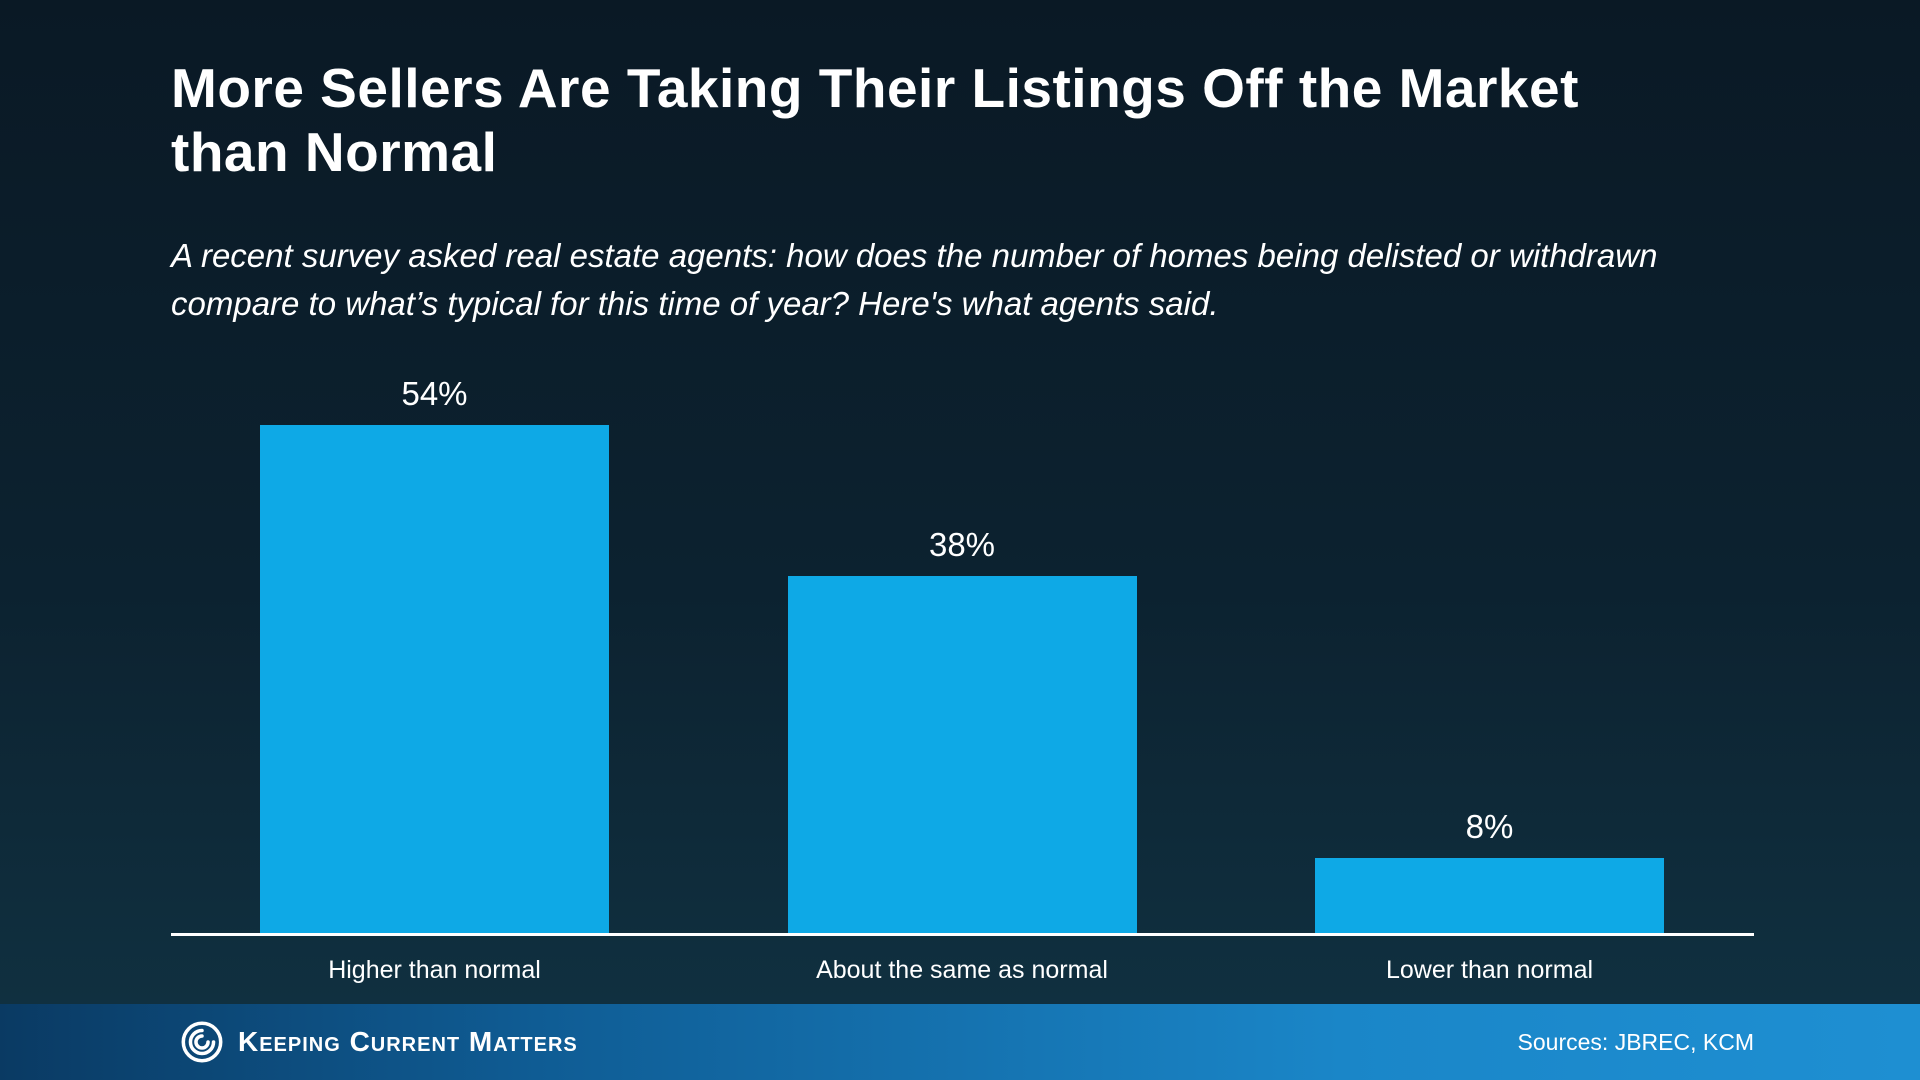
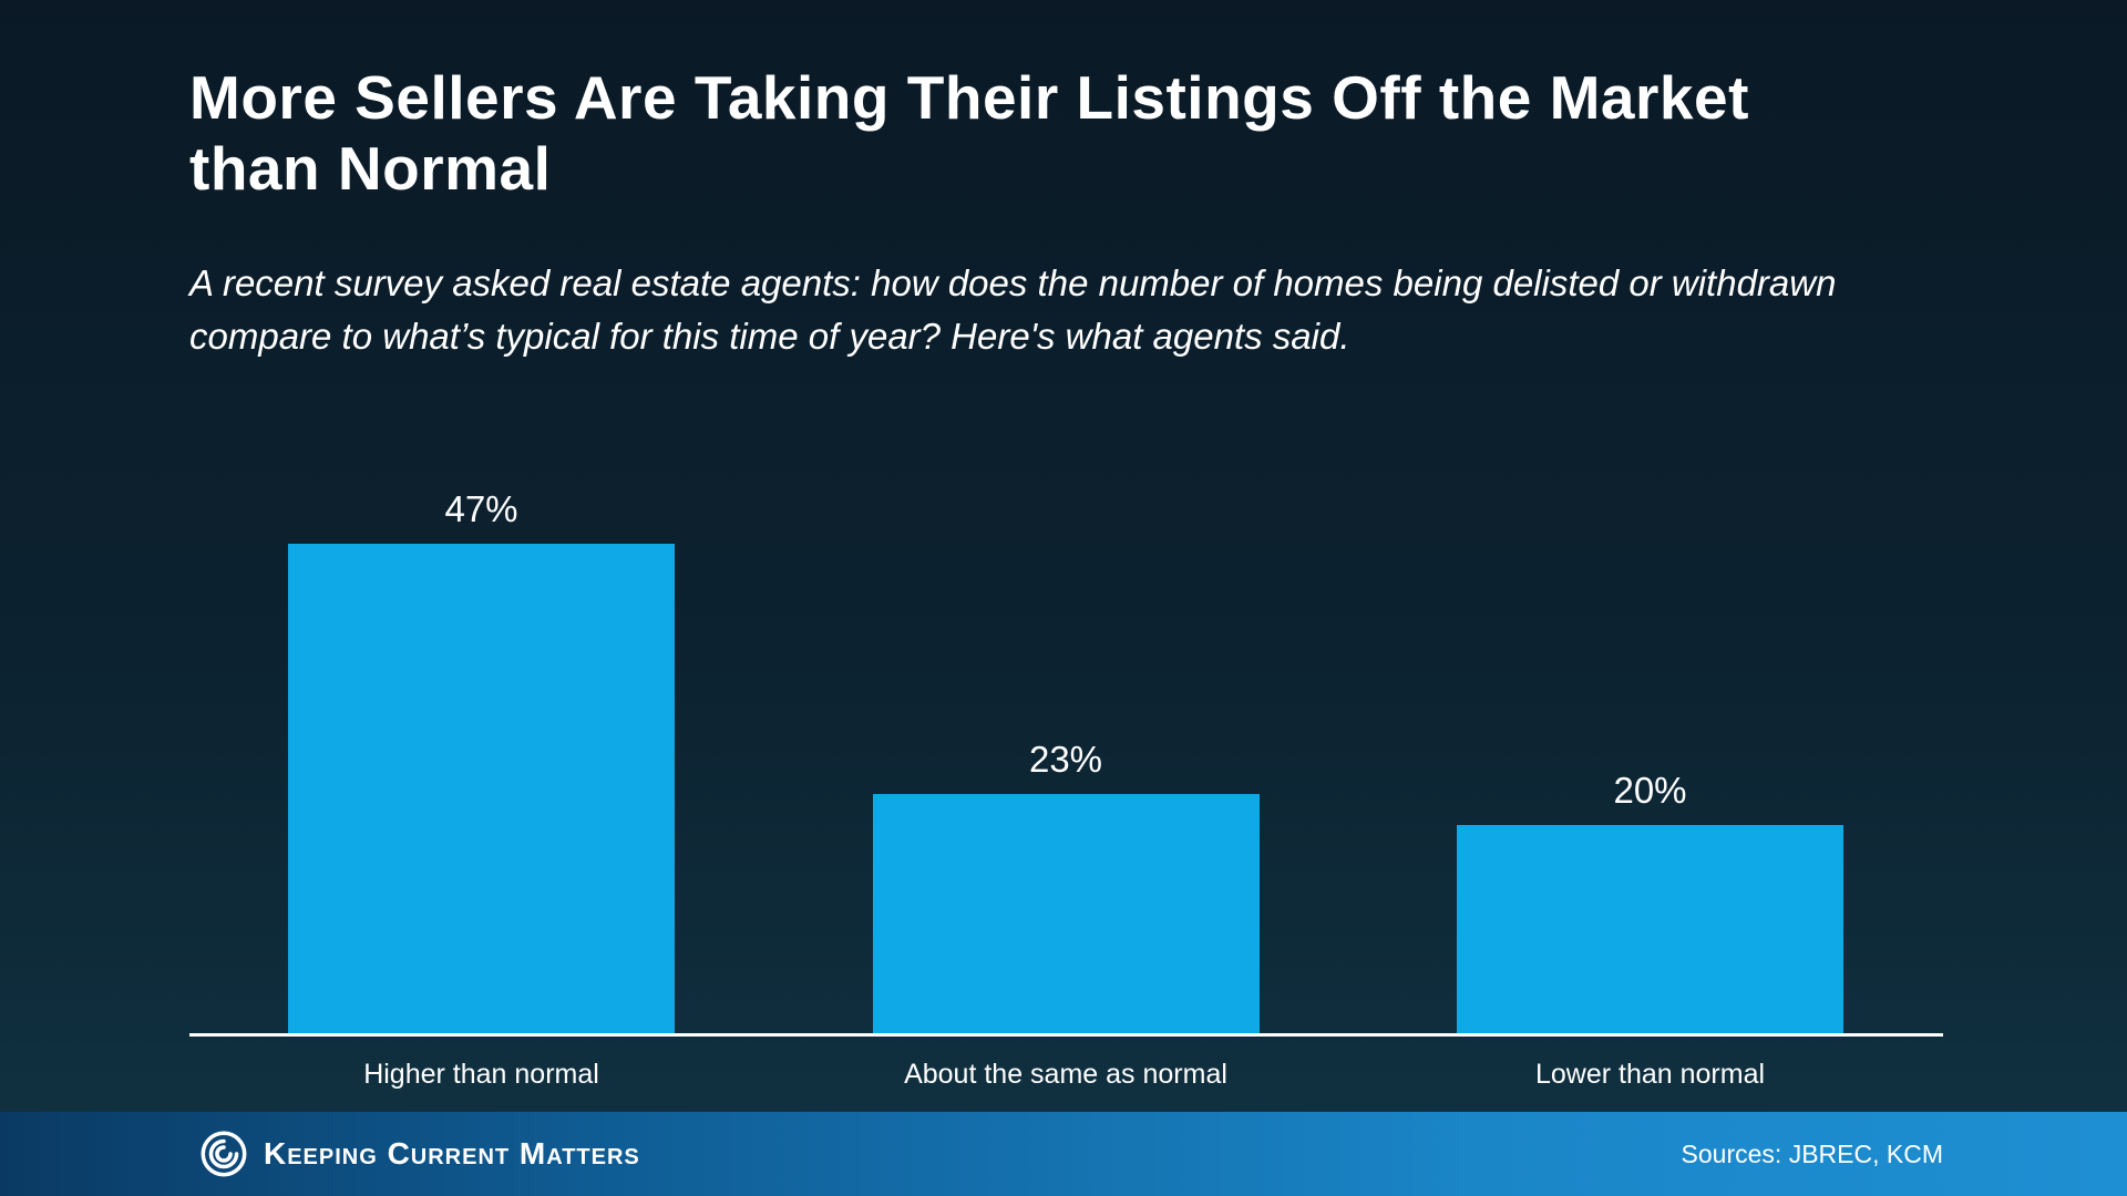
Higher than normal: 54% -> 47%
About the same as normal: 38% -> 23%
Lower than normal: 8% -> 20%
